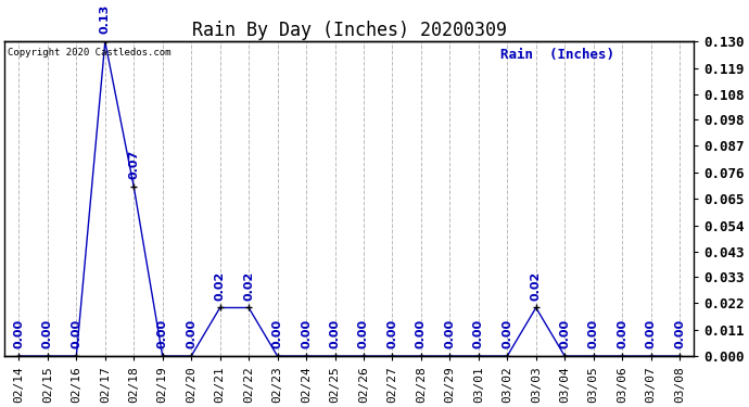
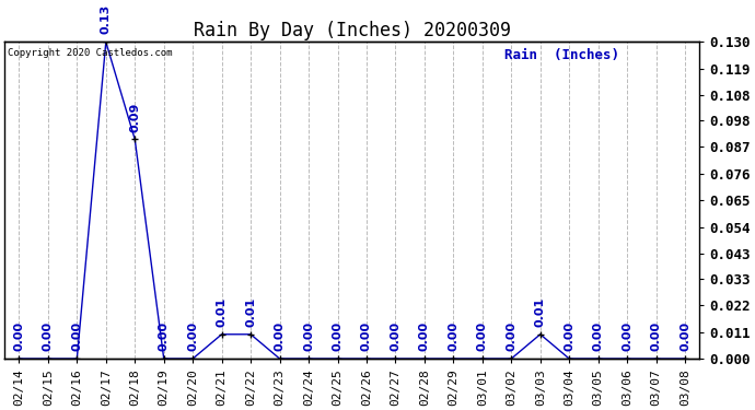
02/18: 0.07 -> 0.09
02/21: 0.02 -> 0.01
02/22: 0.02 -> 0.01
03/03: 0.02 -> 0.01
